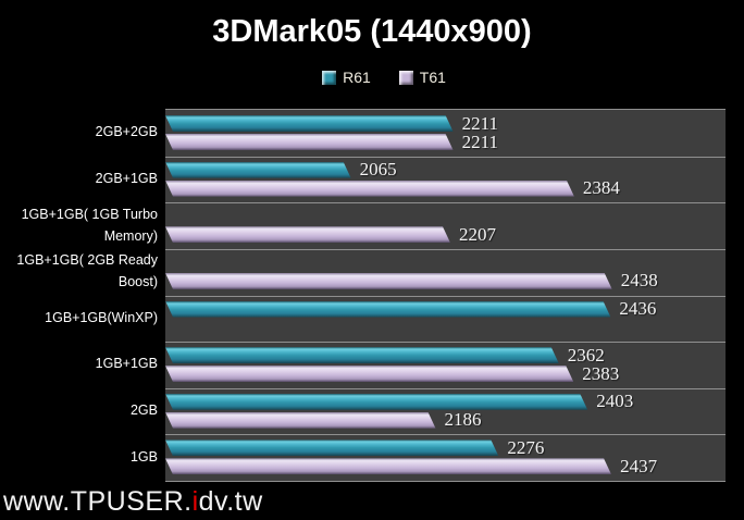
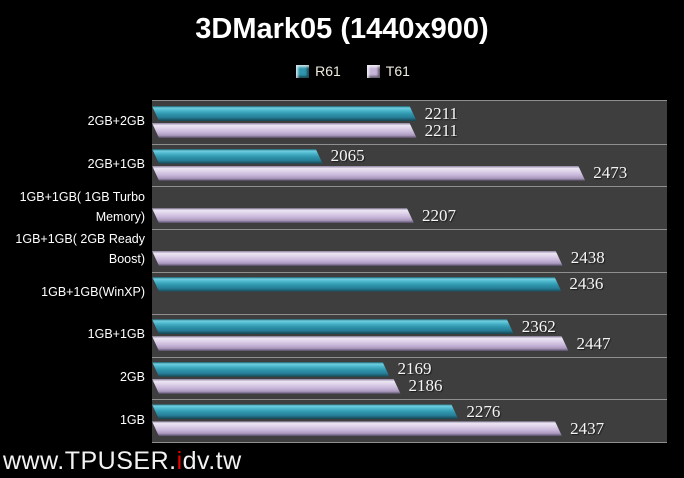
T61/2GB+1GB: 2384 -> 2473
T61/1GB+1GB: 2383 -> 2447
R61/2GB: 2403 -> 2169
